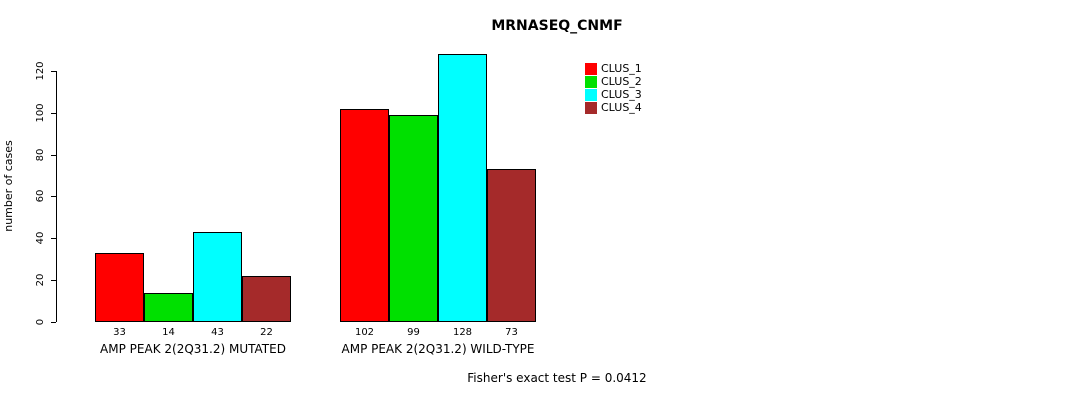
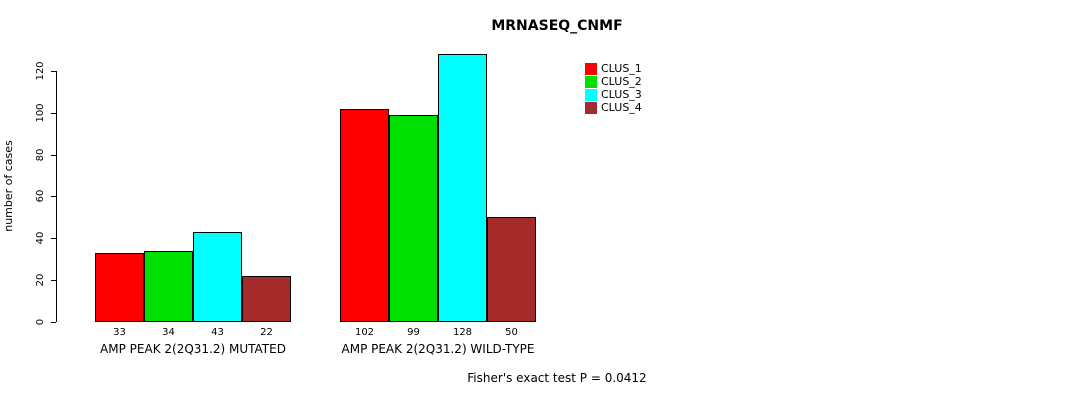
CLUS_2/AMP PEAK 2(2Q31.2) MUTATED: 14 -> 34
CLUS_4/AMP PEAK 2(2Q31.2) WILD-TYPE: 73 -> 50
